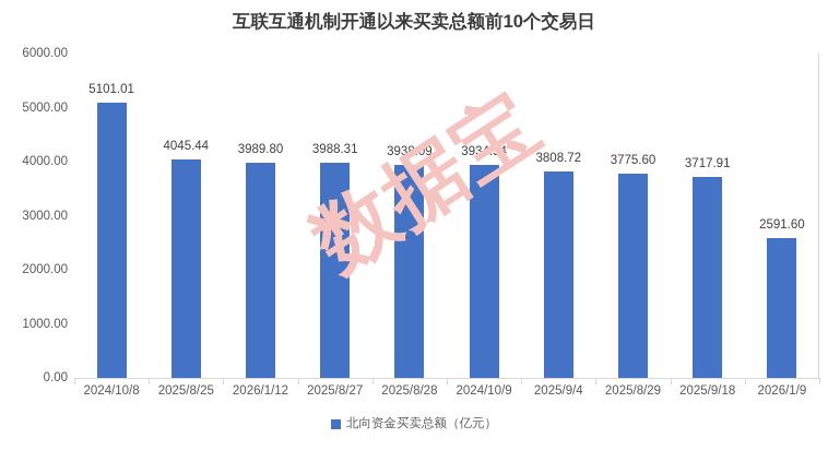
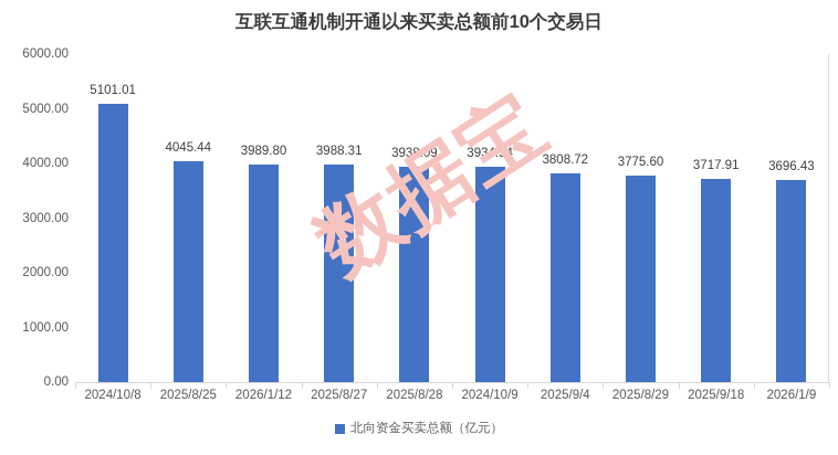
2026/1/9: 2591.60 -> 3696.43
